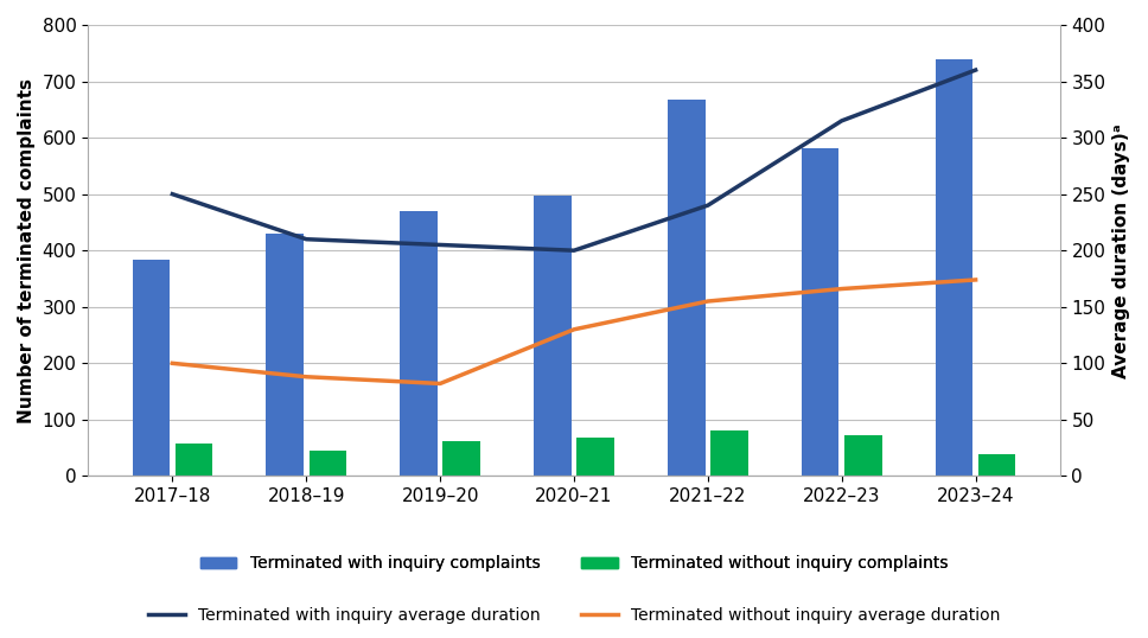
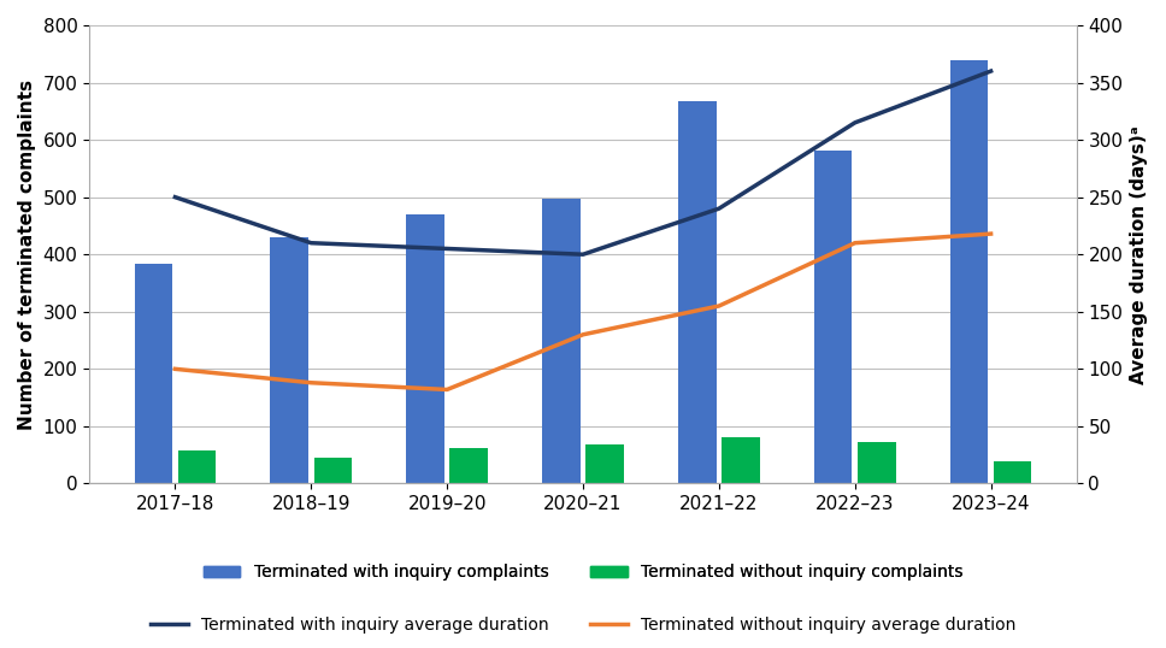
Terminated without inquiry average duration/2022–23: 166 -> 210
Terminated without inquiry average duration/2023–24: 174 -> 218
